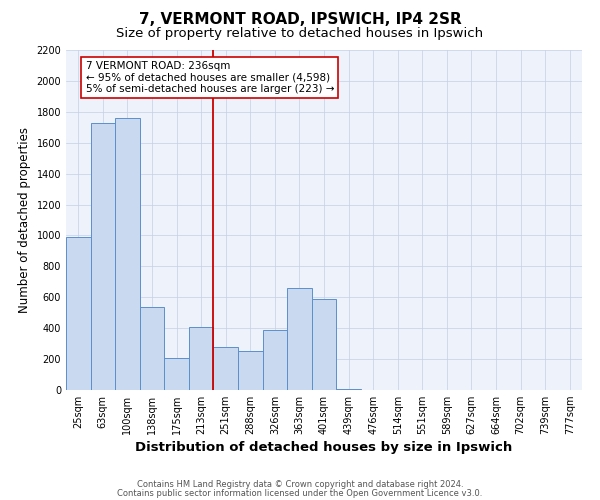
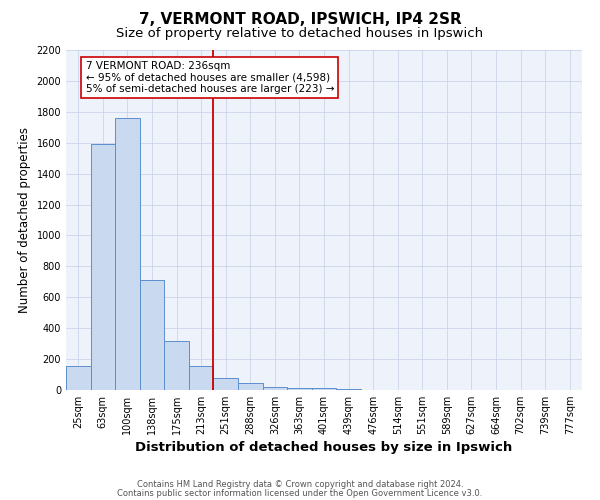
25sqm: 990 -> 160
63sqm: 1730 -> 1590
138sqm: 540 -> 710
175sqm: 210 -> 320
213sqm: 410 -> 160
251sqm: 280 -> 80
288sqm: 250 -> 50
326sqm: 390 -> 20
363sqm: 660 -> 10
401sqm: 590 -> 20
